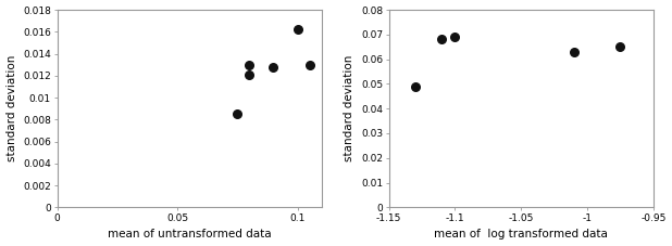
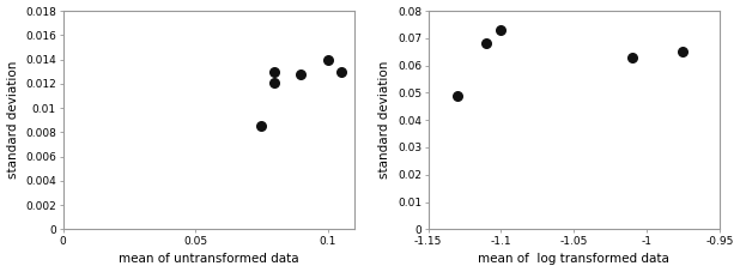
0.1: 0.0162 -> 0.0140
-1.1: 0.069 -> 0.073
